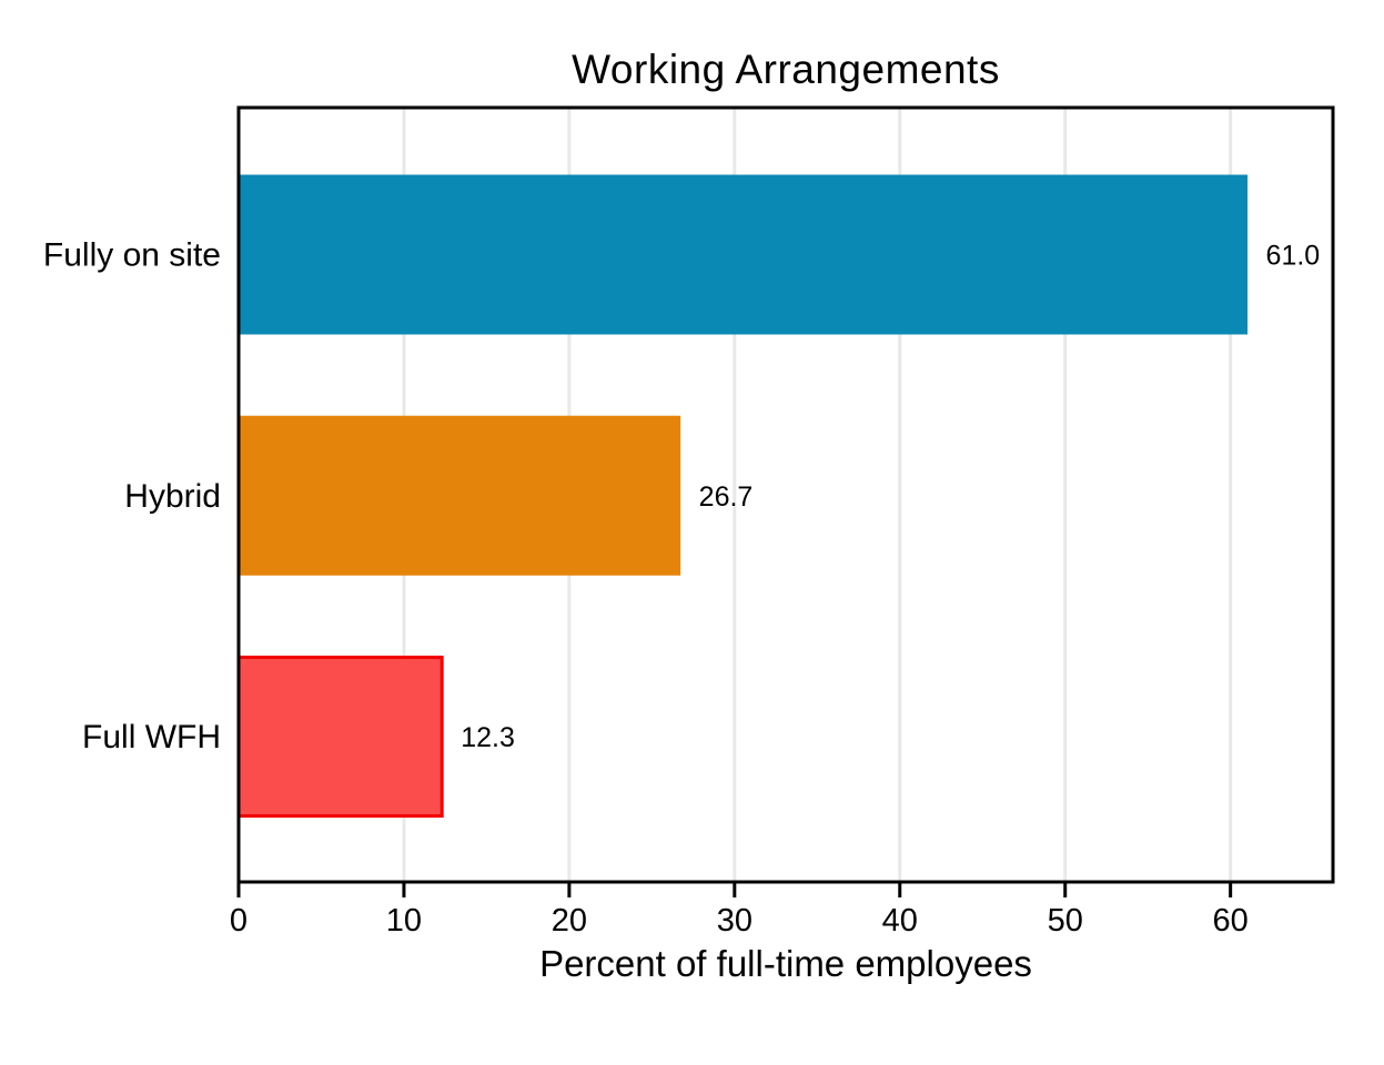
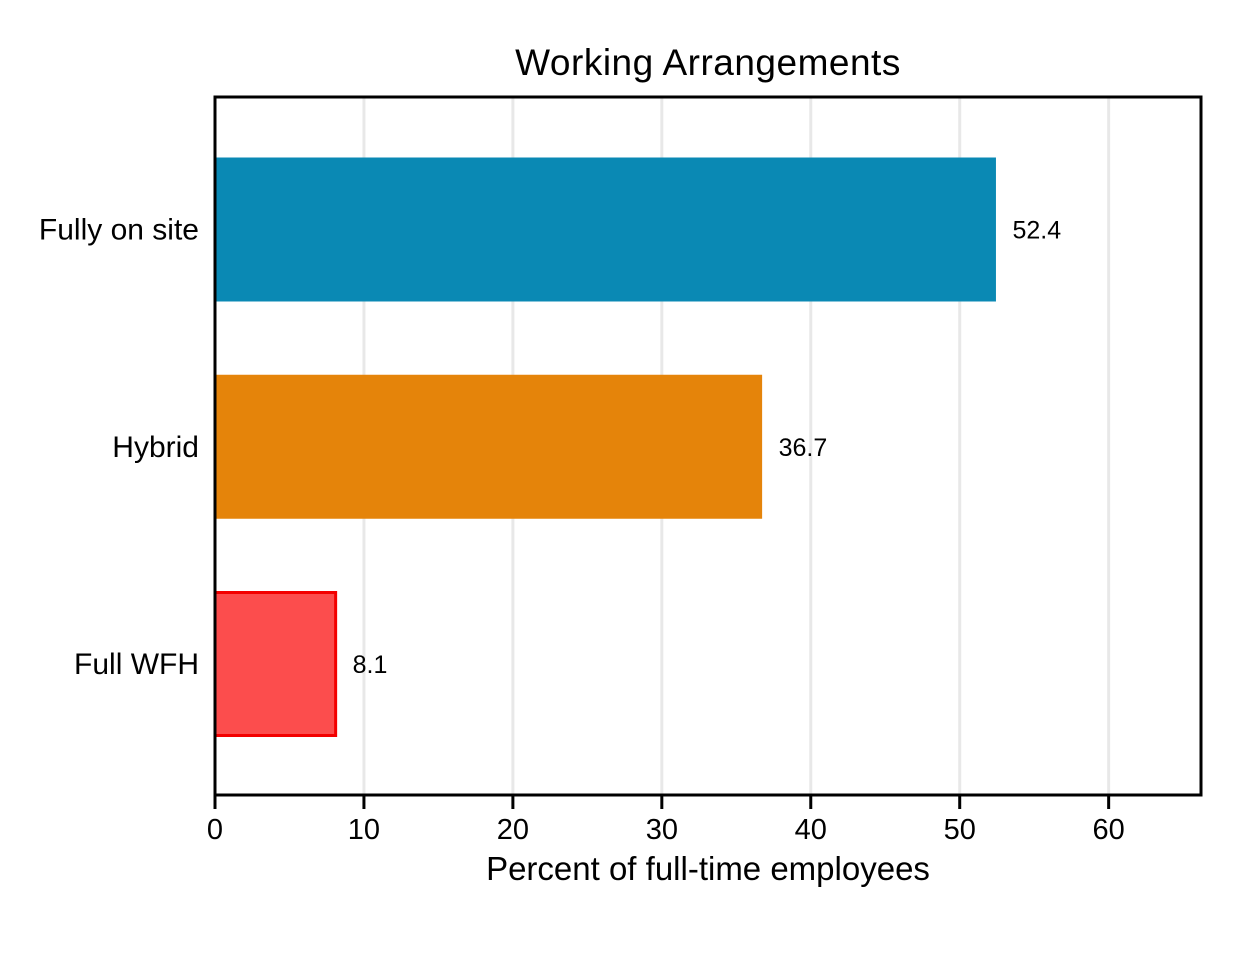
Fully on site: 61.0 -> 52.4
Hybrid: 26.7 -> 36.7
Full WFH: 12.3 -> 8.1
